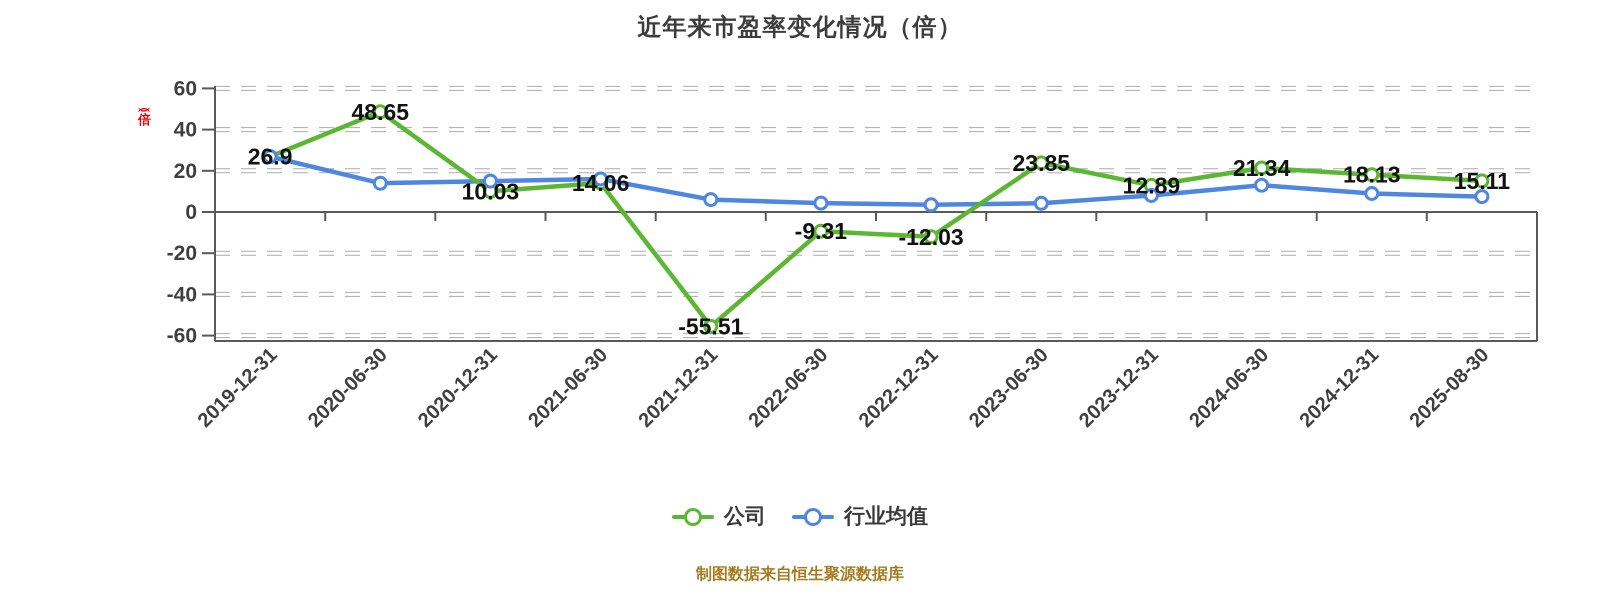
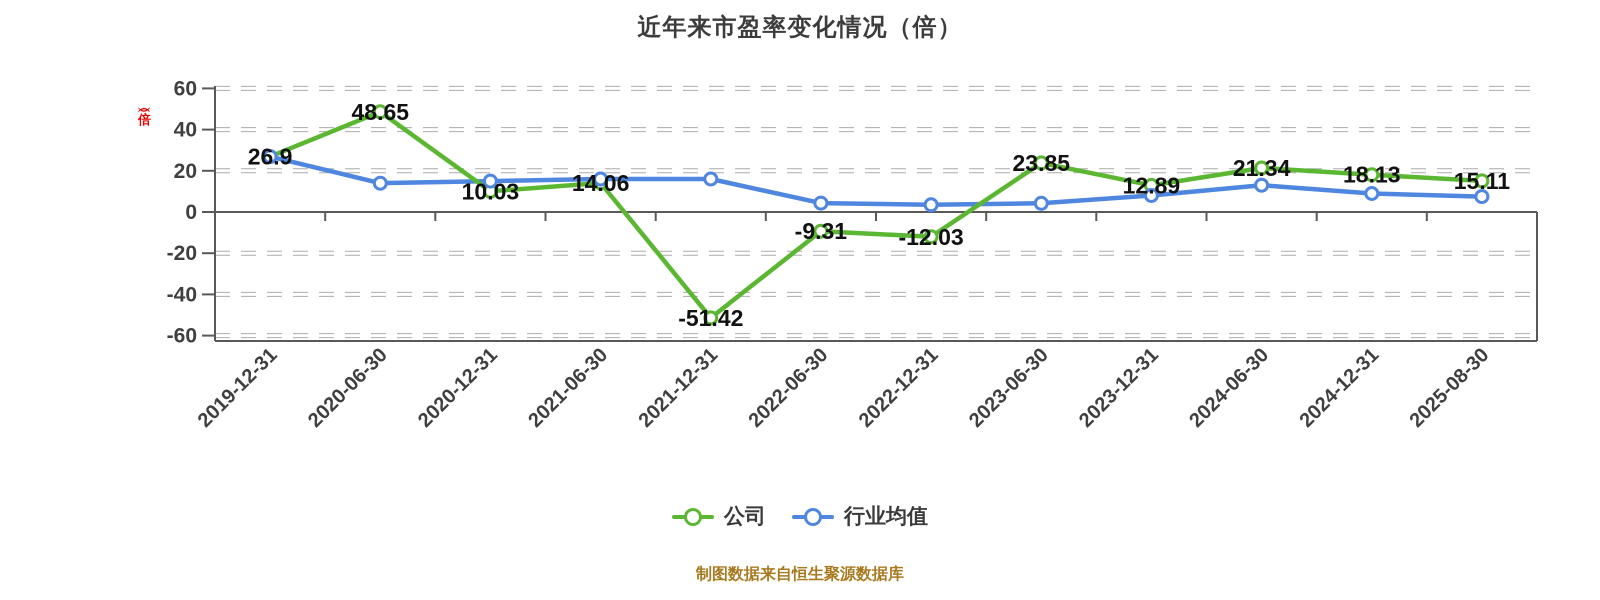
公司/2021-12-31: -55.51 -> -51.42
行业均值/2021-12-31: 6 -> 16
